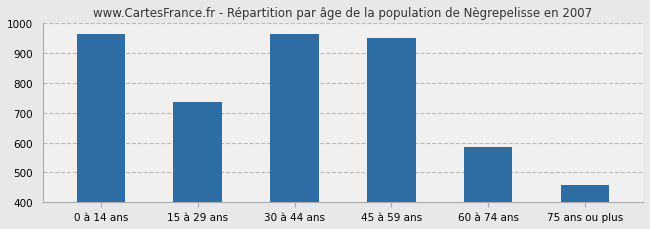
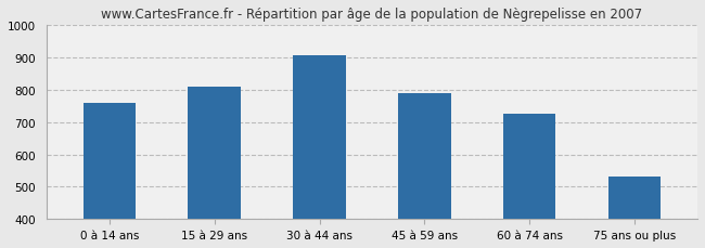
0 à 14 ans: 963 -> 760
15 à 29 ans: 737 -> 810
30 à 44 ans: 963 -> 905
45 à 59 ans: 951 -> 790
60 à 74 ans: 586 -> 725
75 ans ou plus: 457 -> 530
